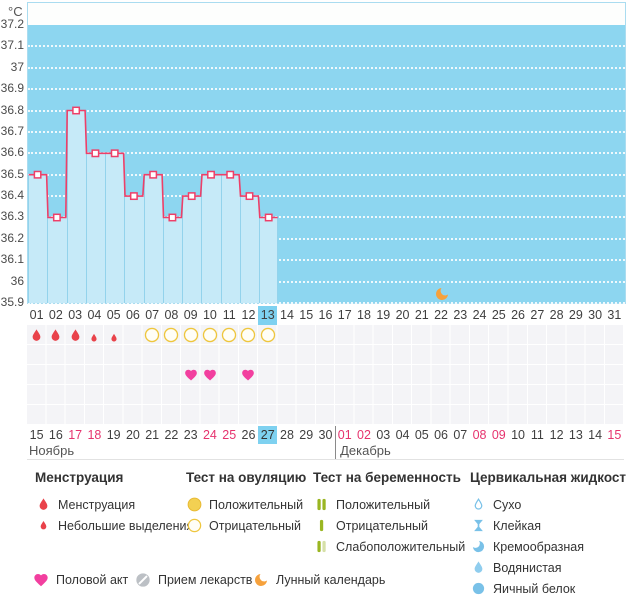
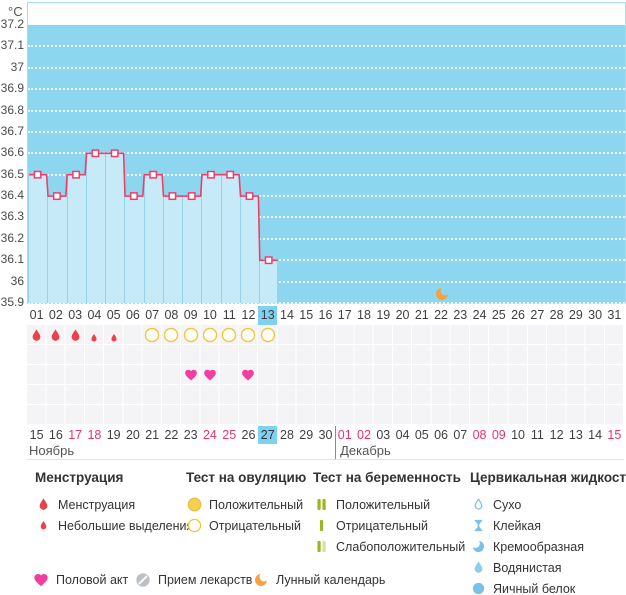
02: 36.3 -> 36.4
03: 36.8 -> 36.5
08: 36.3 -> 36.4
13: 36.3 -> 36.1
